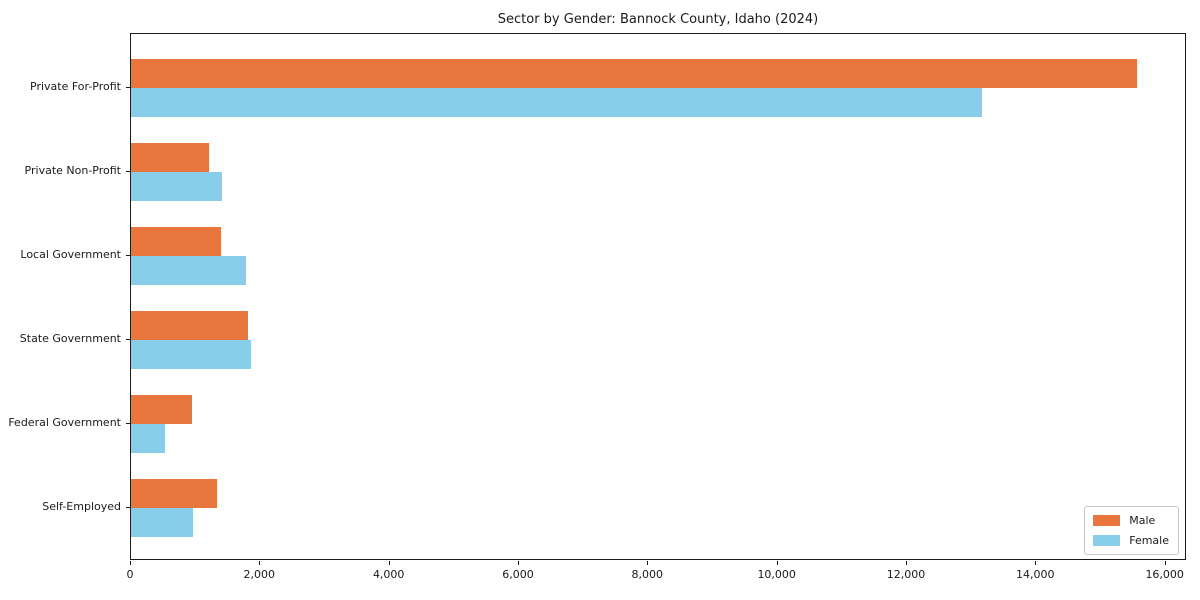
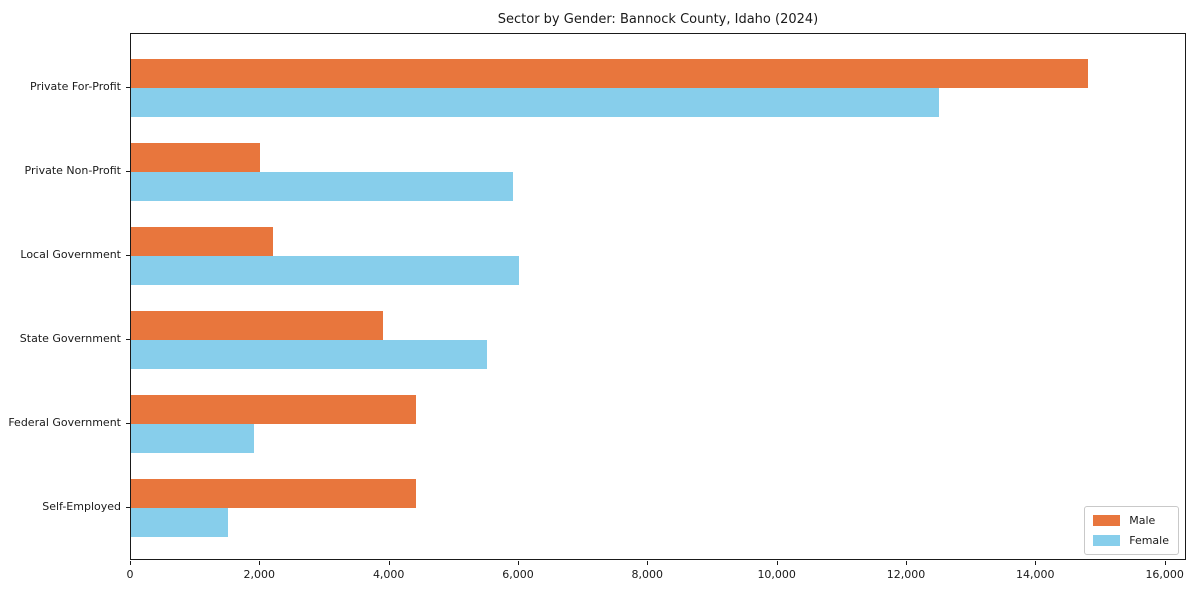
Male/Private For-Profit: 15600 -> 14800
Female/Private For-Profit: 13200 -> 12500
Male/Private Non-Profit: 1200 -> 2000
Female/Private Non-Profit: 1400 -> 5900
Male/Local Government: 1400 -> 2200
Female/Local Government: 1800 -> 6000
Male/State Government: 1800 -> 3900
Female/State Government: 1900 -> 5500
Male/Federal Government: 900 -> 4400
Female/Federal Government: 500 -> 1900
Male/Self-Employed: 1300 -> 4400
Female/Self-Employed: 1000 -> 1500
